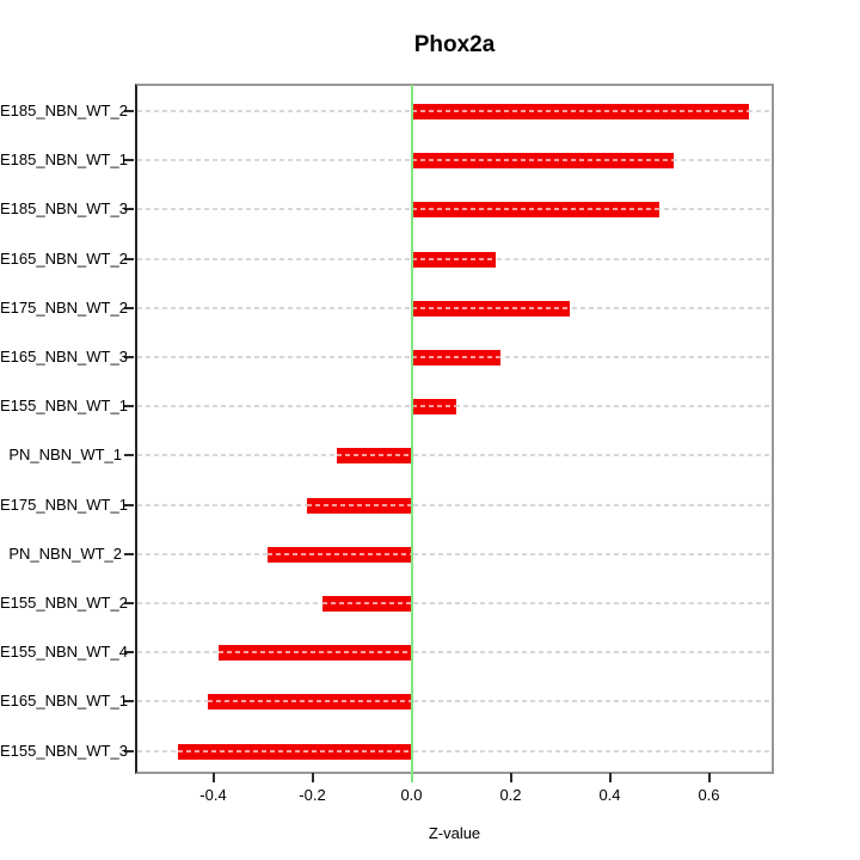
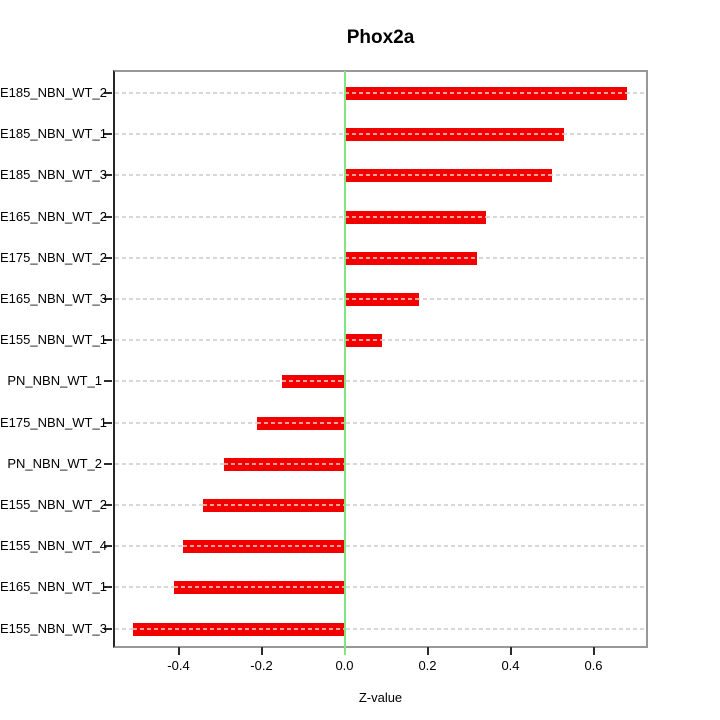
E165_NBN_WT_2: 0.17 -> 0.34
E155_NBN_WT_2: -0.18 -> -0.34
E155_NBN_WT_3: -0.47 -> -0.51
